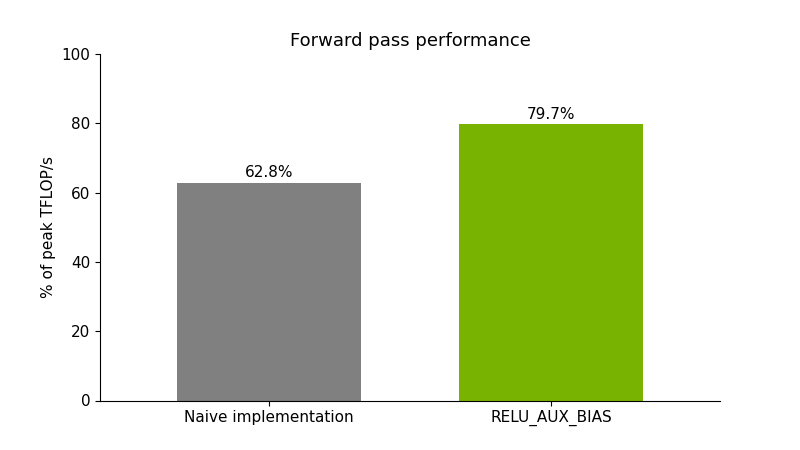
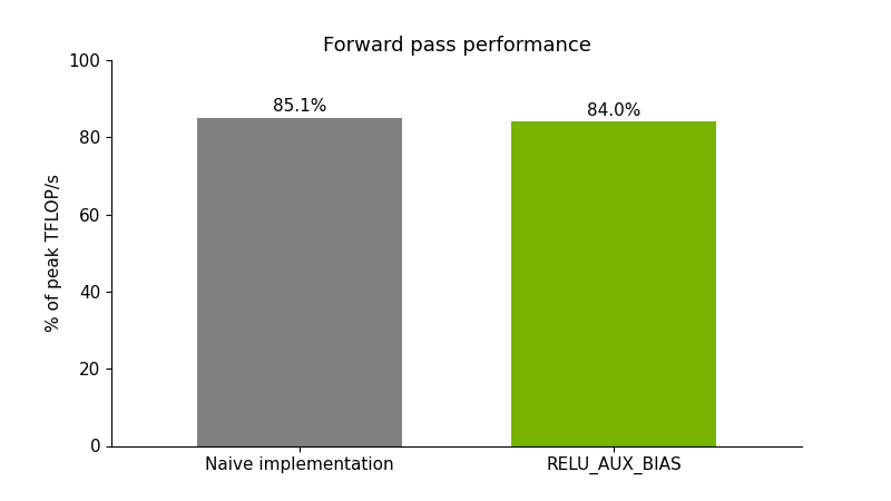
Naive implementation: 62.8% -> 85.1%
RELU_AUX_BIAS: 79.7% -> 84.0%
